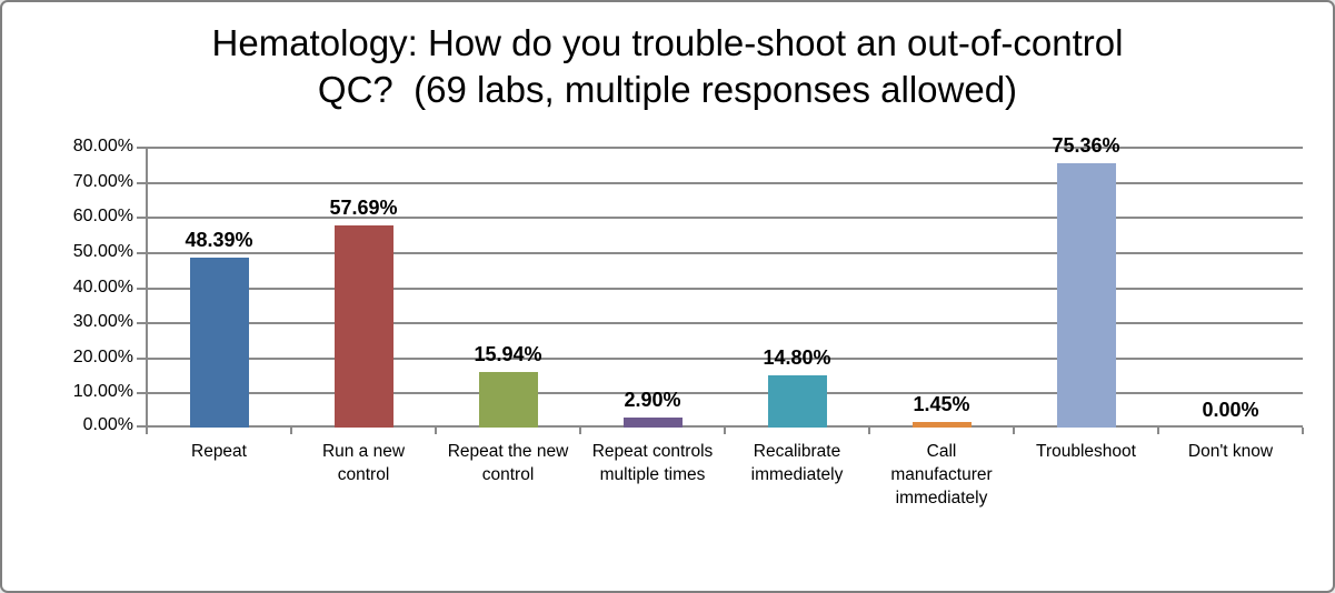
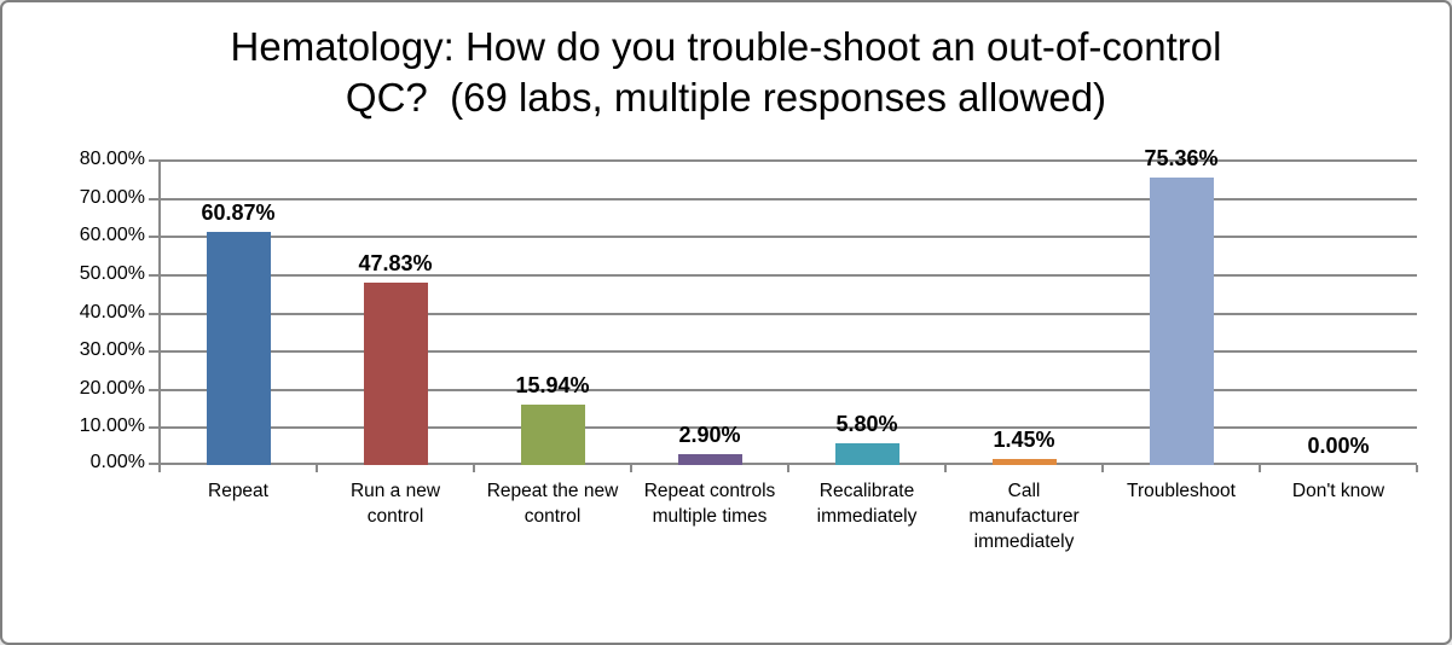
Repeat: 48.39% -> 60.87%
Run a new control: 57.69% -> 47.83%
Recalibrate immediately: 14.80% -> 5.80%
